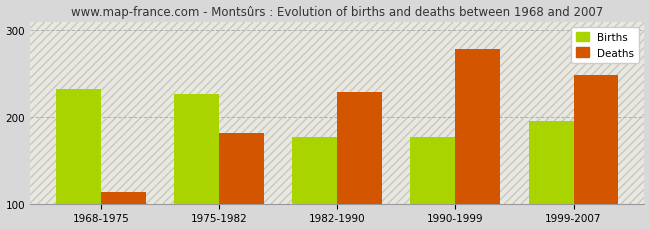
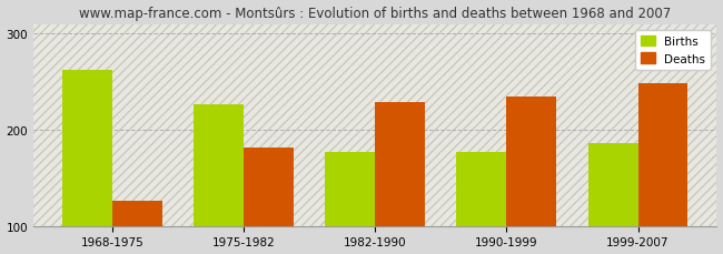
Births/1968-1975: 232 -> 262
Deaths/1968-1975: 113 -> 126
Deaths/1990-1999: 278 -> 234
Births/1999-2007: 195 -> 186
